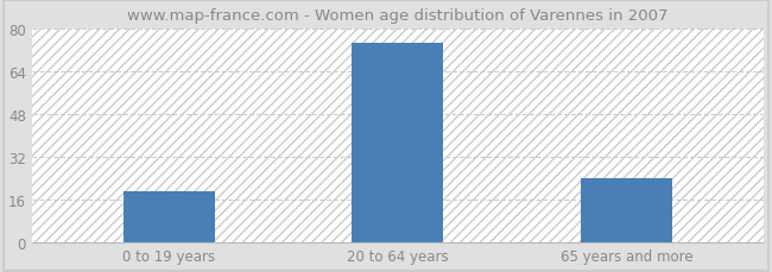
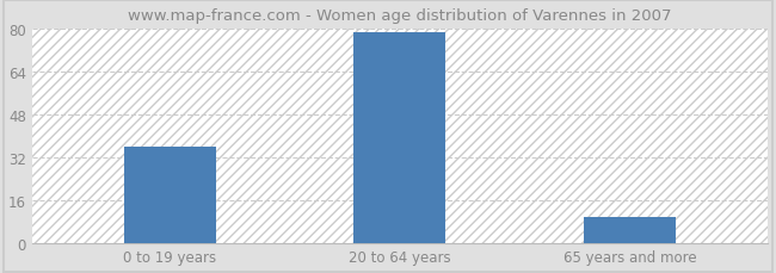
0 to 19 years: 19 -> 36
20 to 64 years: 75 -> 79
65 years and more: 24 -> 10
